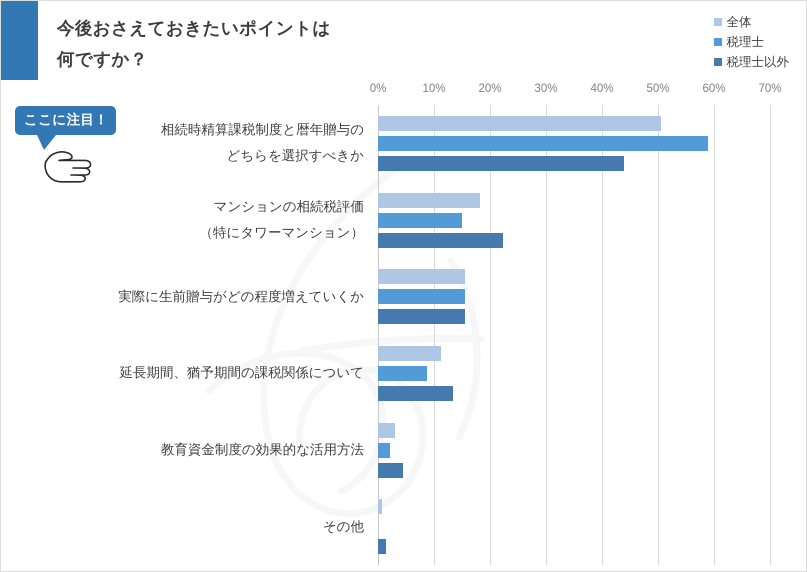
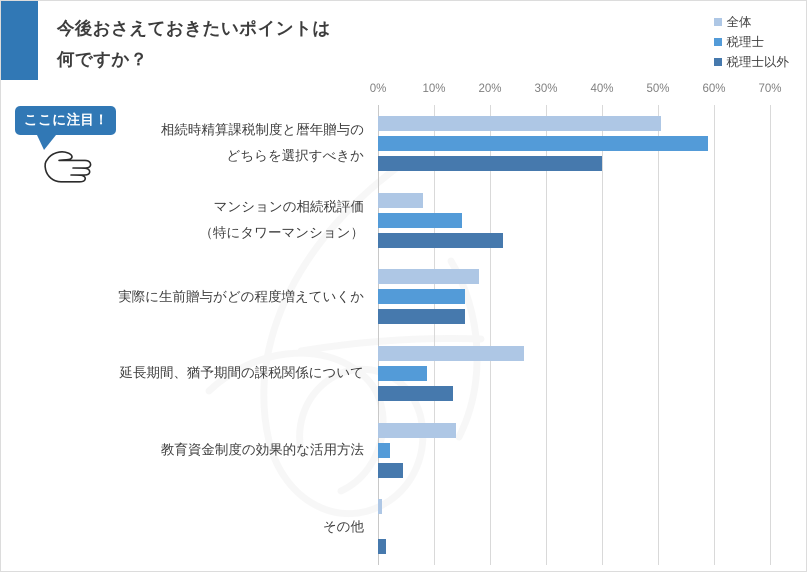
税理士以外/相続時精算課税制度と暦年贈与のどちらを選択すべきか: 44% -> 40%
全体/マンションの相続税評価（特にタワーマンション）: 18% -> 8%
全体/実際に生前贈与がどの程度増えていくか: 16% -> 18%
全体/延長期間、猶予期間の課税関係について: 11% -> 26%
全体/教育資金制度の効果的な活用方法: 3% -> 14%
